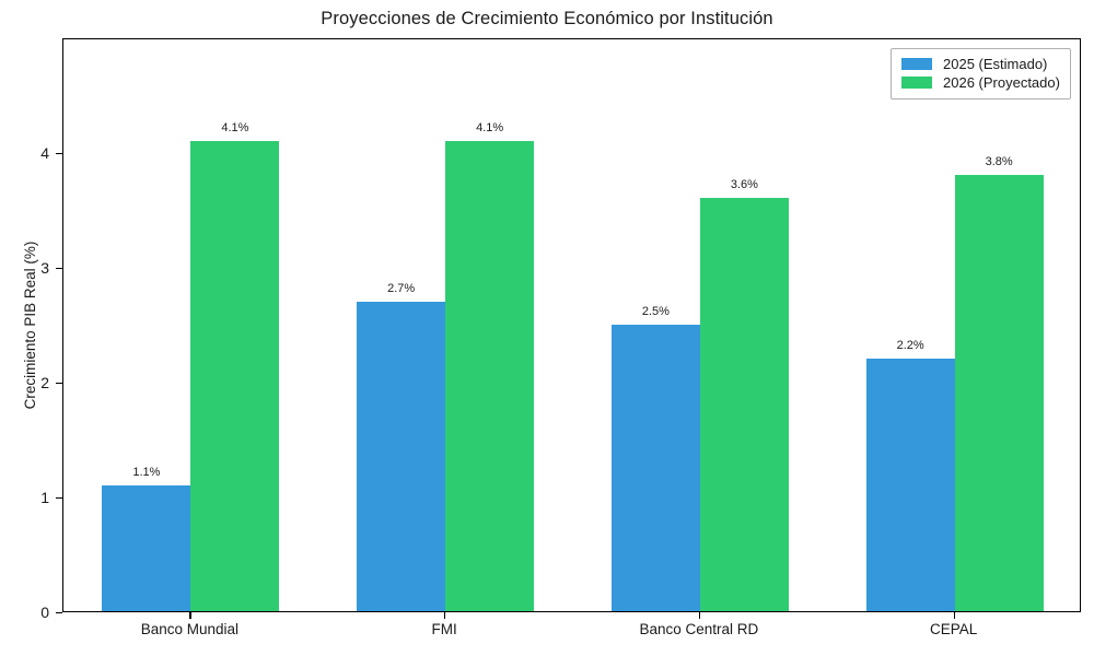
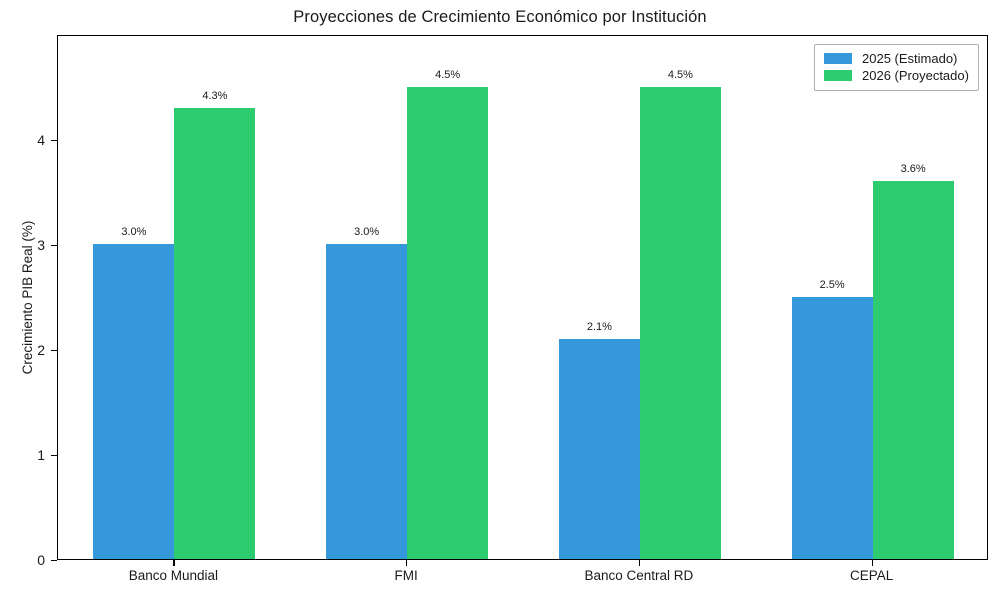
2025 (Estimado)/Banco Mundial: 1.1% -> 3.0%
2026 (Proyectado)/Banco Mundial: 4.1% -> 4.3%
2025 (Estimado)/FMI: 2.7% -> 3.0%
2026 (Proyectado)/FMI: 4.1% -> 4.5%
2025 (Estimado)/Banco Central RD: 2.5% -> 2.1%
2026 (Proyectado)/Banco Central RD: 3.6% -> 4.5%
2025 (Estimado)/CEPAL: 2.2% -> 2.5%
2026 (Proyectado)/CEPAL: 3.8% -> 3.6%
